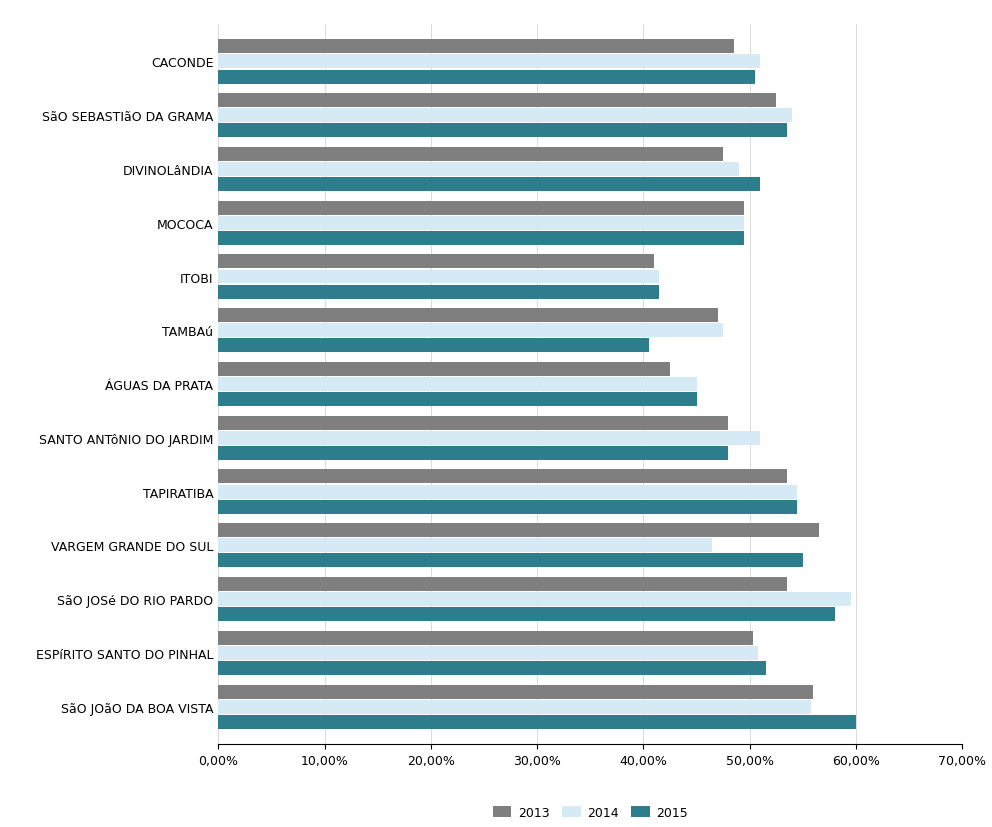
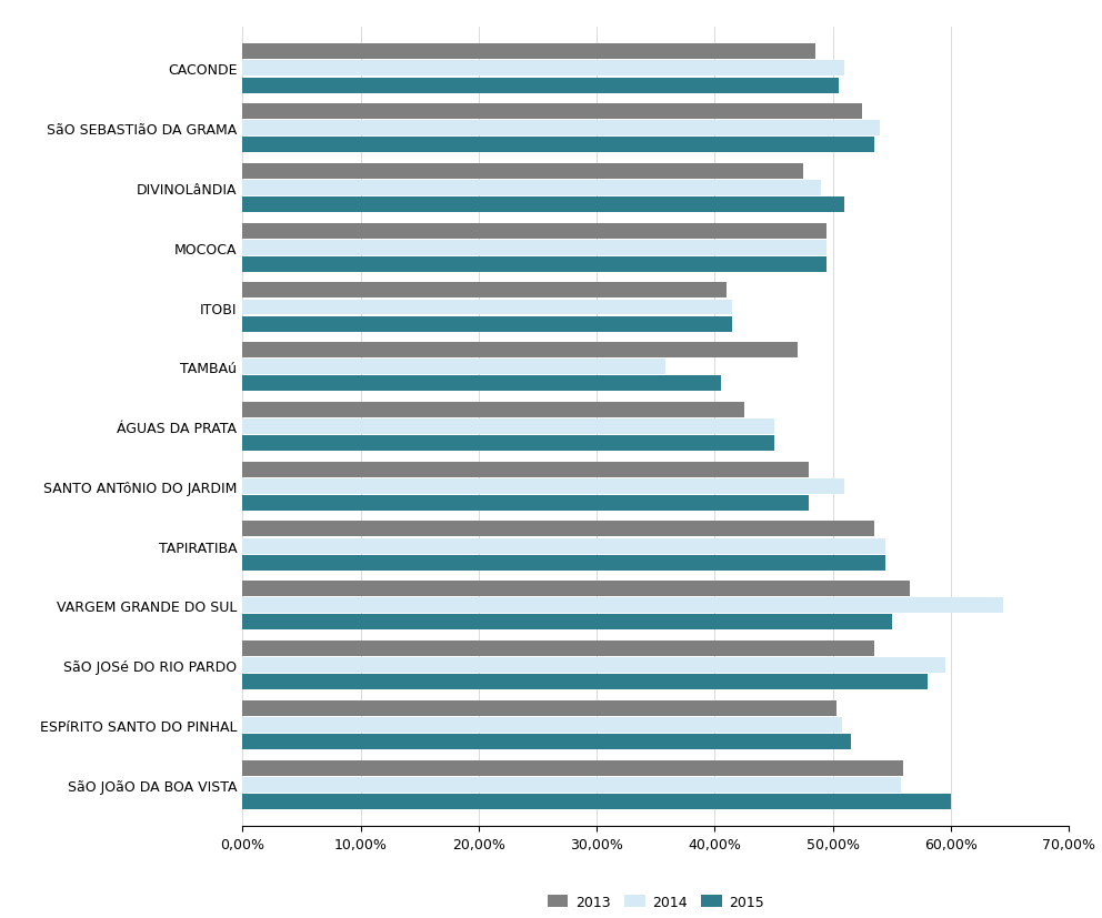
2014/TAMBAú: 47,5% -> 35,8%
2014/VARGEM GRANDE DO SUL: 46,5% -> 64,4%
